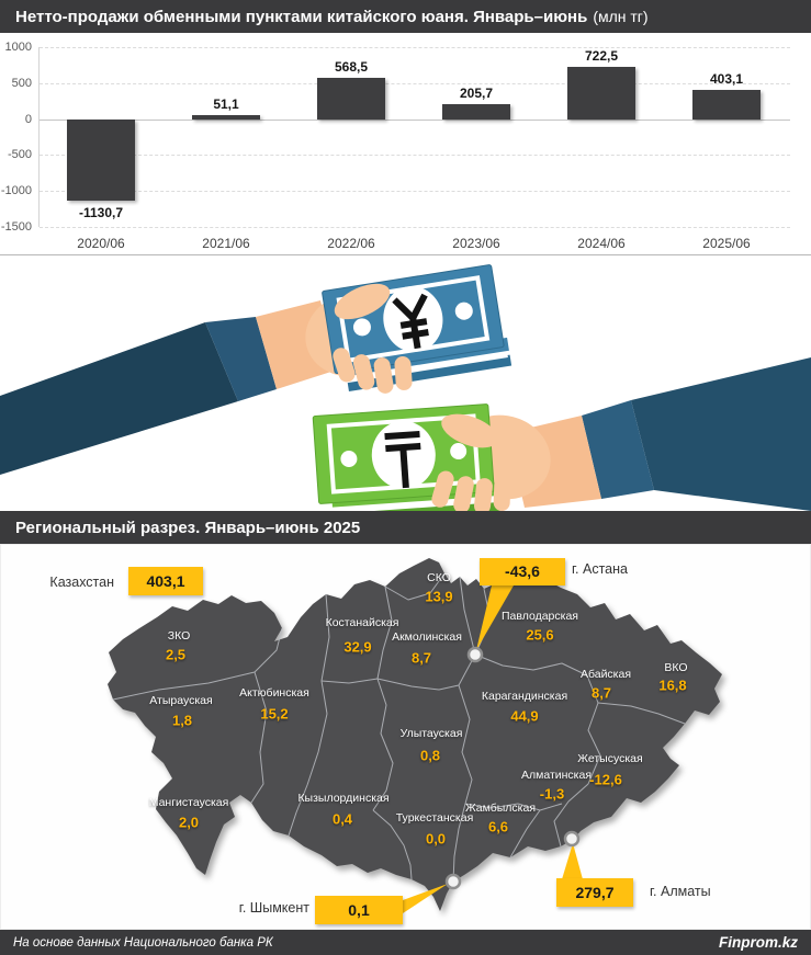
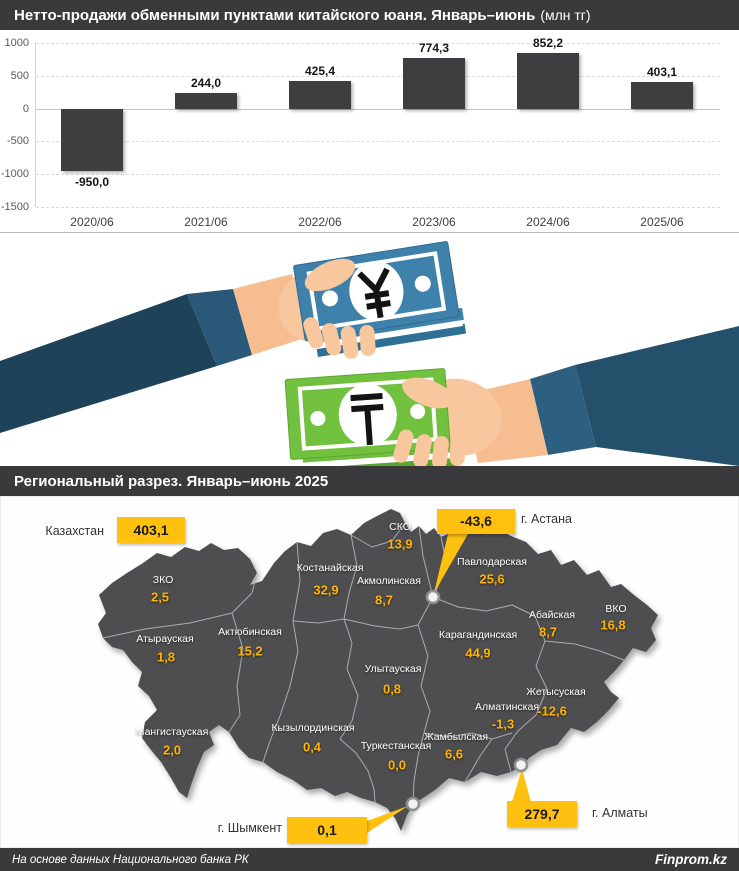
2020/06: -1130,7 -> -950,0
2021/06: 51,1 -> 244,0
2022/06: 568,5 -> 425,4
2023/06: 205,7 -> 774,3
2024/06: 722,5 -> 852,2
